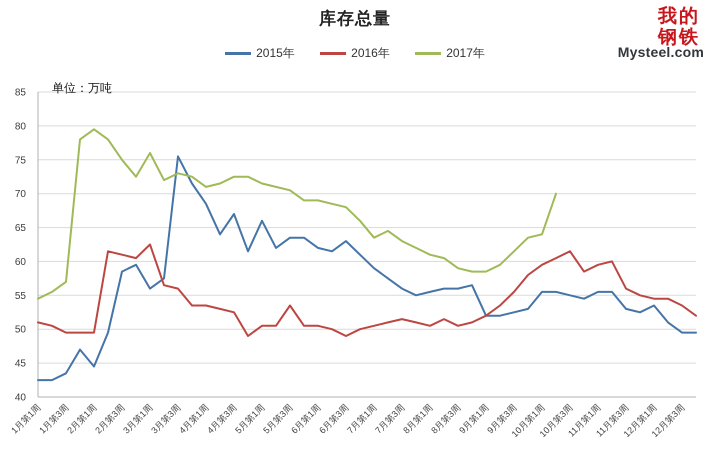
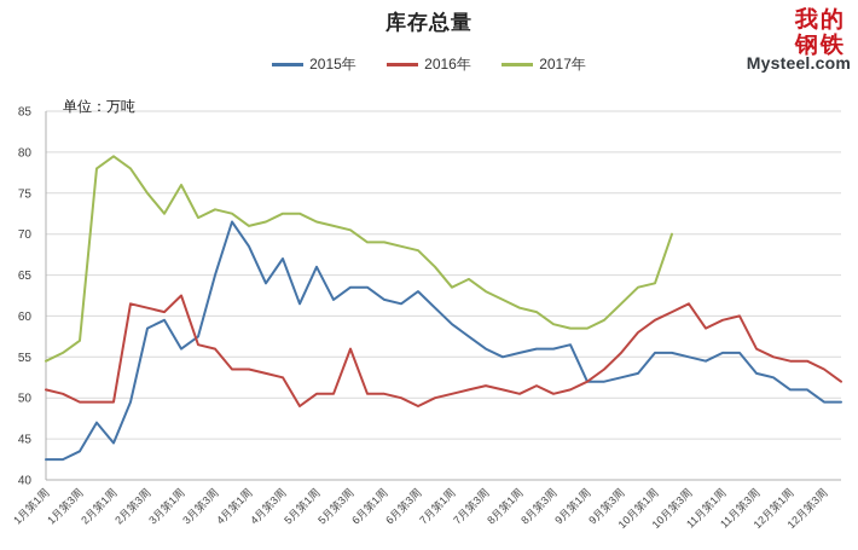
2015年/3月第3周: 76 -> 65
2016年/5月第3周: 54 -> 56
2015年/12月第1周: 54 -> 51
